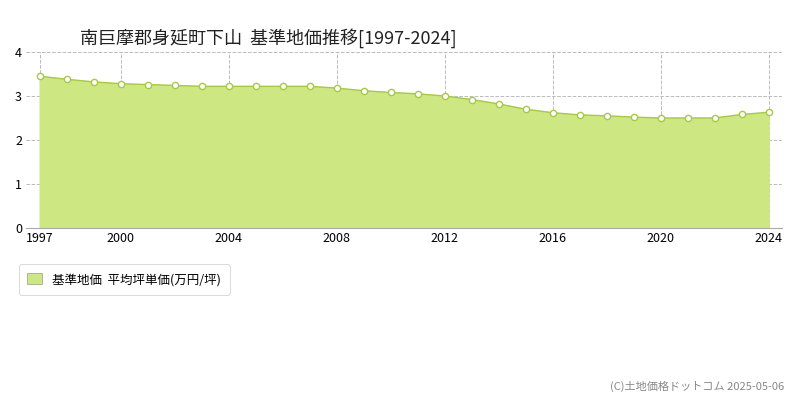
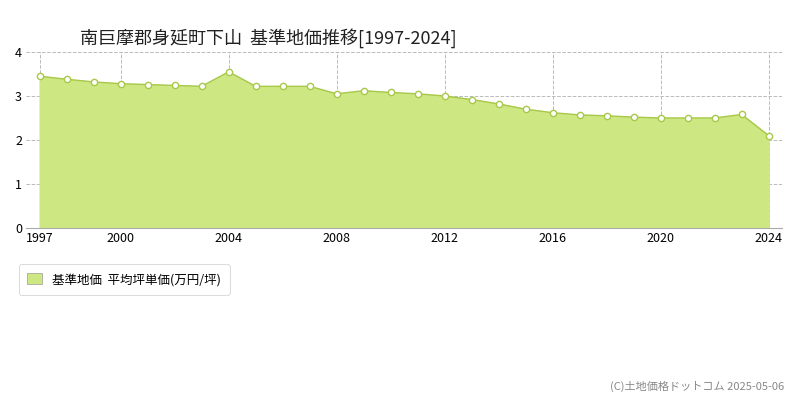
2004: 3.22 -> 3.55
2008: 3.18 -> 3.05
2024: 2.63 -> 2.10
